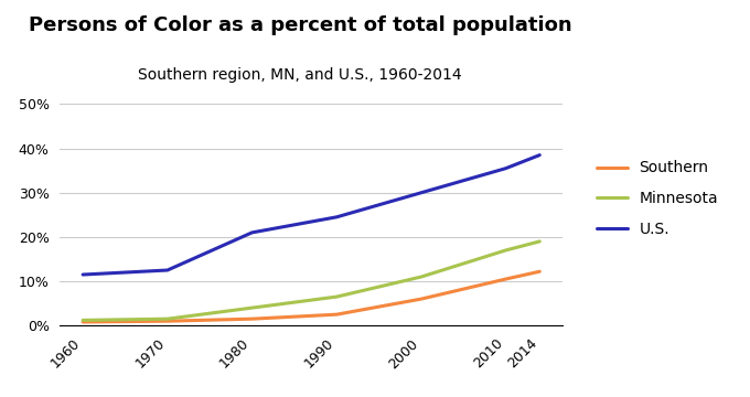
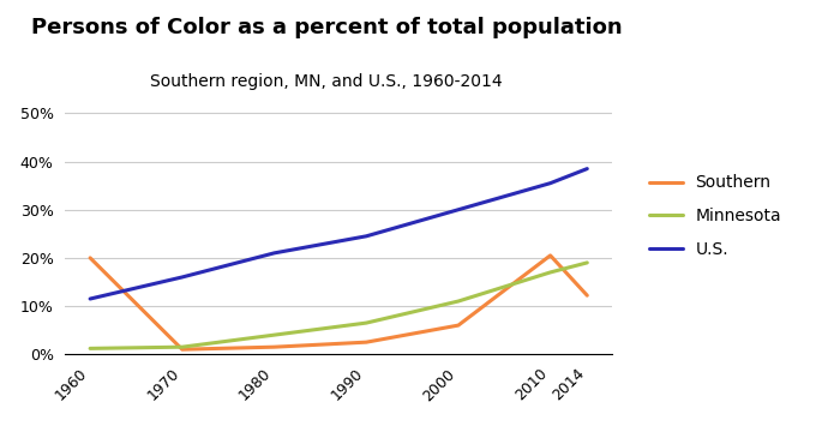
Southern/1960: 0.8% -> 20.0%
U.S./1970: 12.5% -> 16.0%
Southern/2010: 10.5% -> 20.5%
